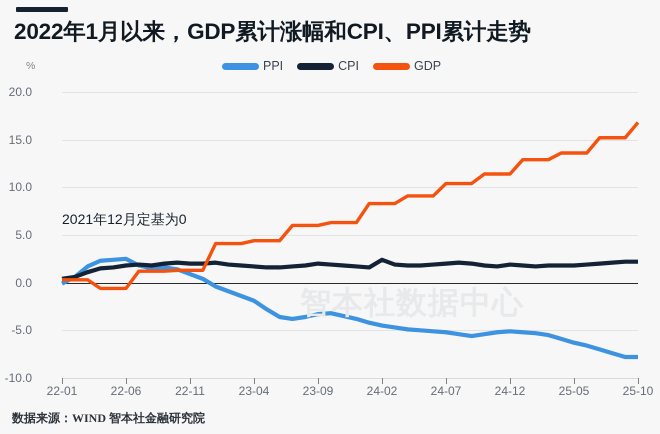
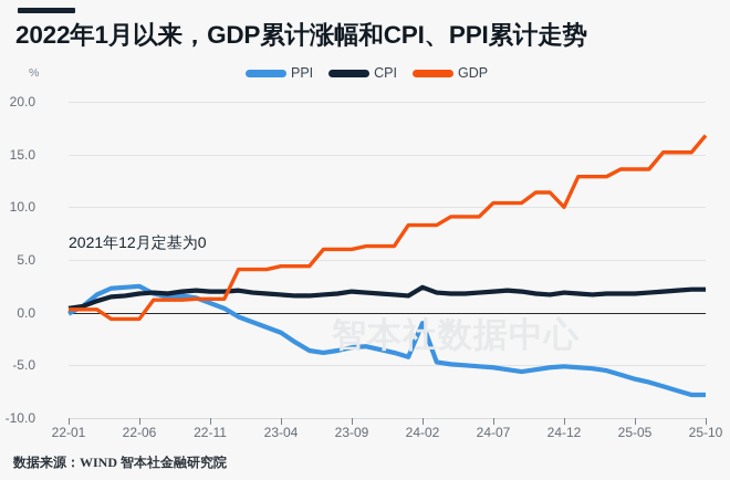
PPI/24-02: -4 -> -1
GDP/24-12: 11 -> 10
